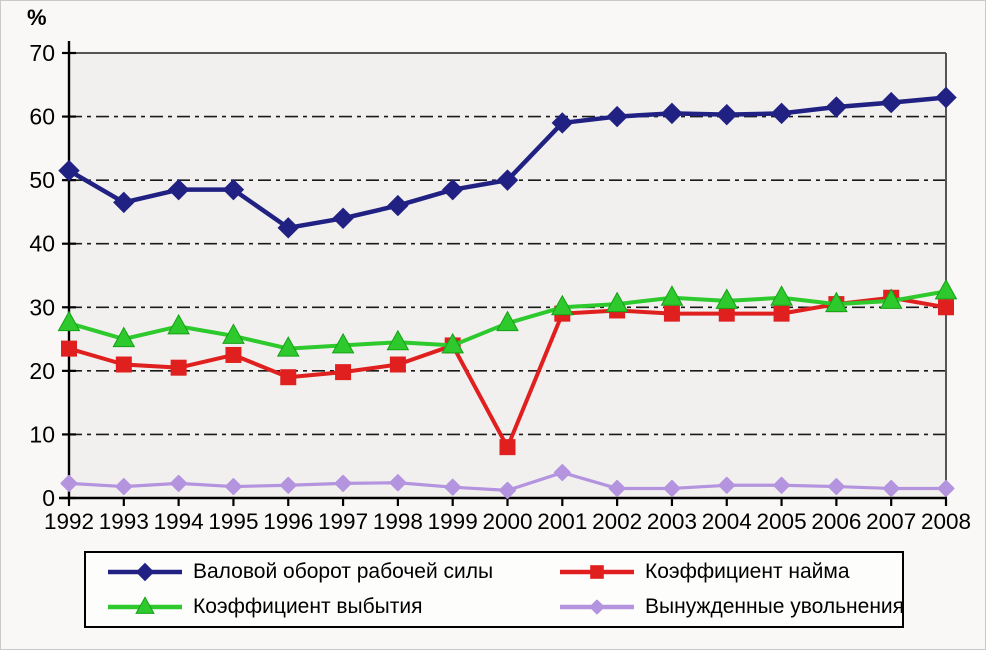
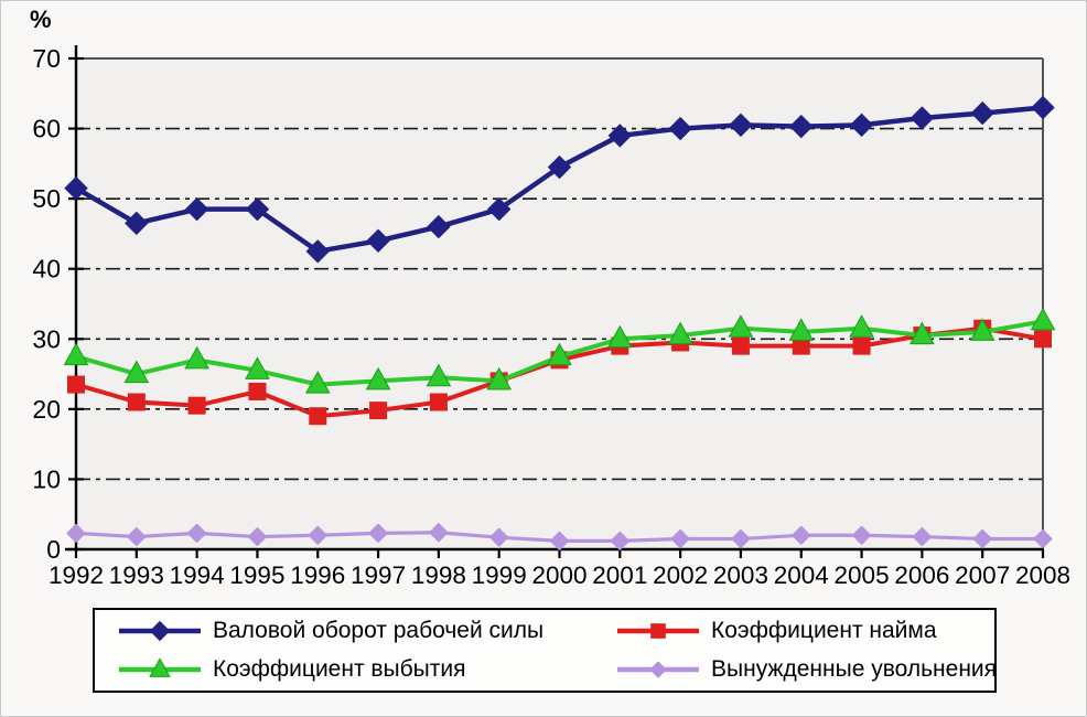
Валовой оборот рабочей силы/2000: 50 -> 54
Коэффициент найма/2000: 8 -> 27
Вынужденные увольнения/2001: 4 -> 1
